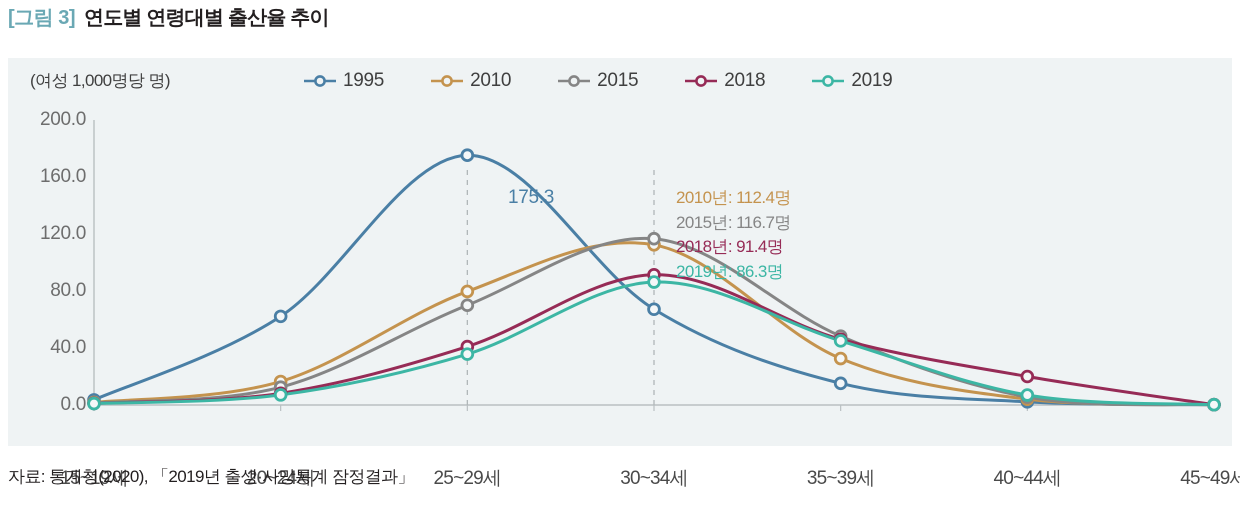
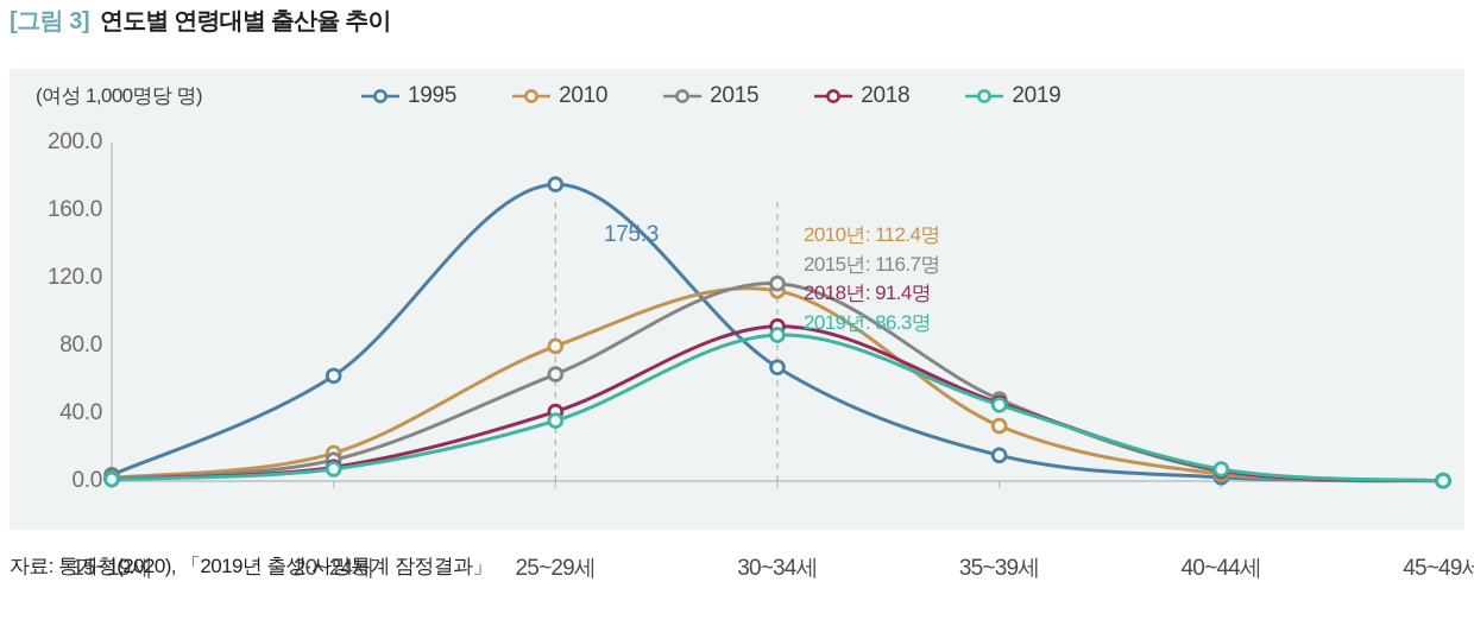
2015/25~29세: 70 -> 63
2018/40~44세: 20 -> 6
